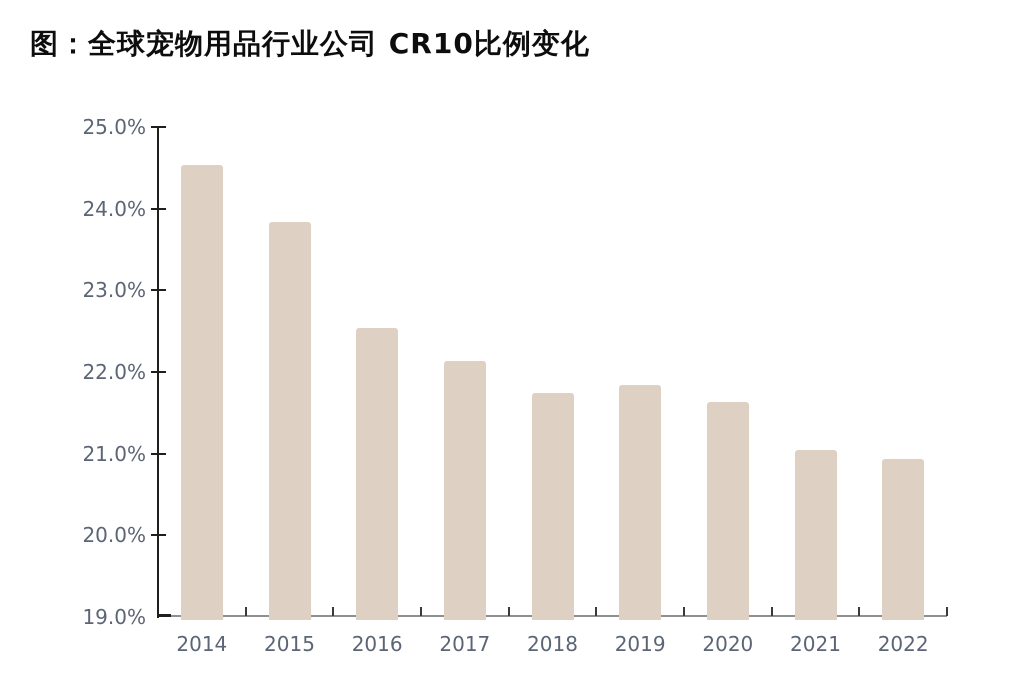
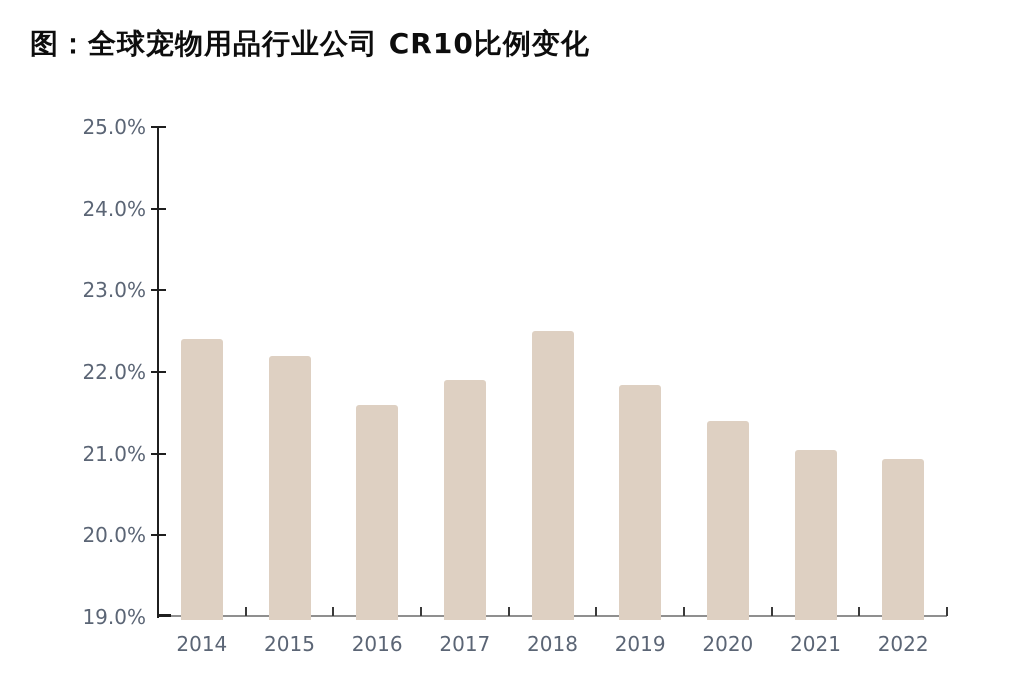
2014: 24.5% -> 22.4%
2015: 23.8% -> 22.2%
2016: 22.5% -> 21.6%
2017: 22.1% -> 21.9%
2018: 21.7% -> 22.5%
2020: 21.6% -> 21.4%
